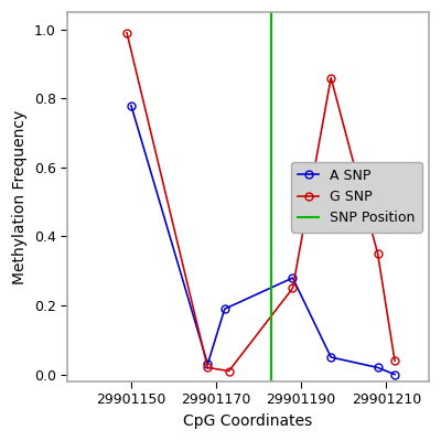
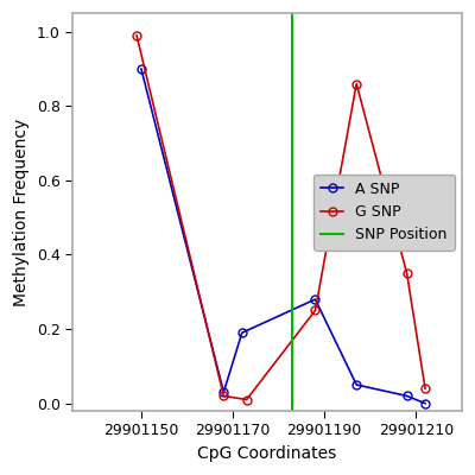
A SNP/29901150: 0.78 -> 0.90
